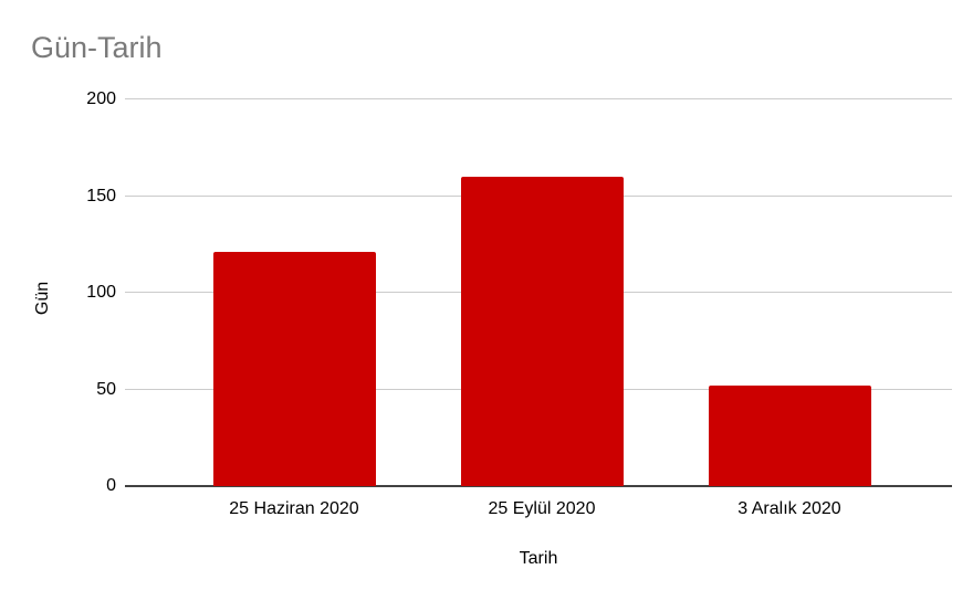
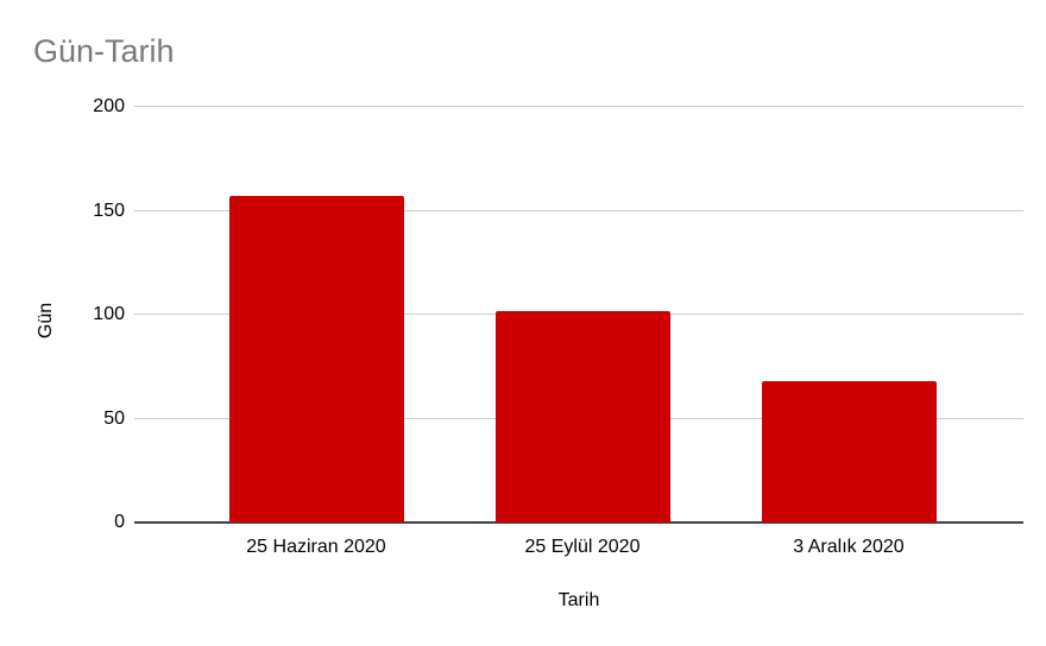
25 Haziran 2020: 121 -> 157
25 Eylül 2020: 160 -> 102
3 Aralık 2020: 52 -> 68
